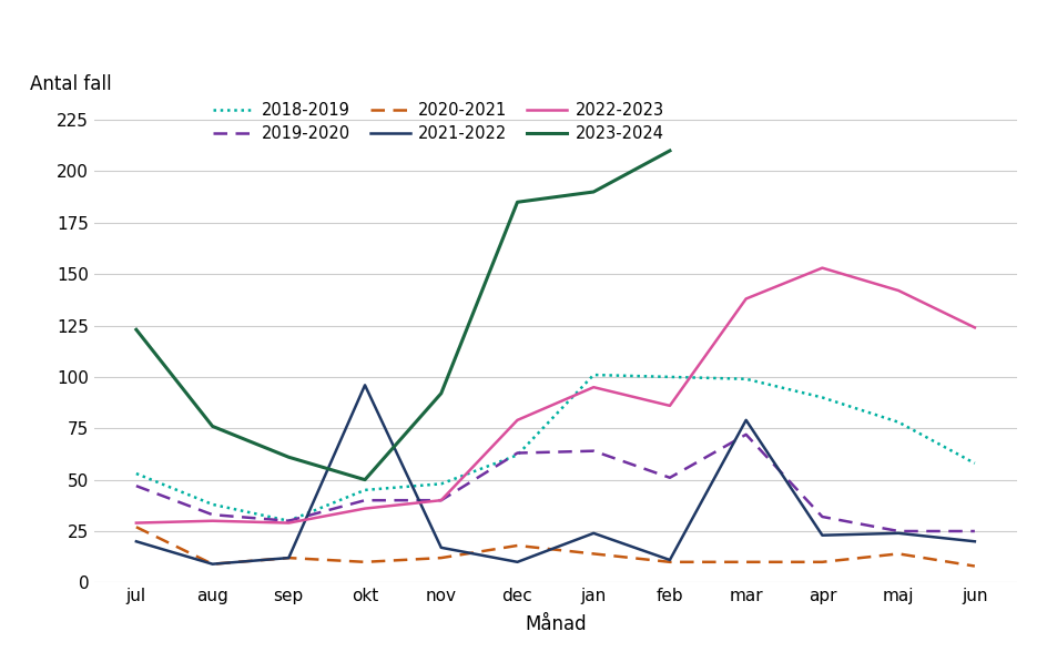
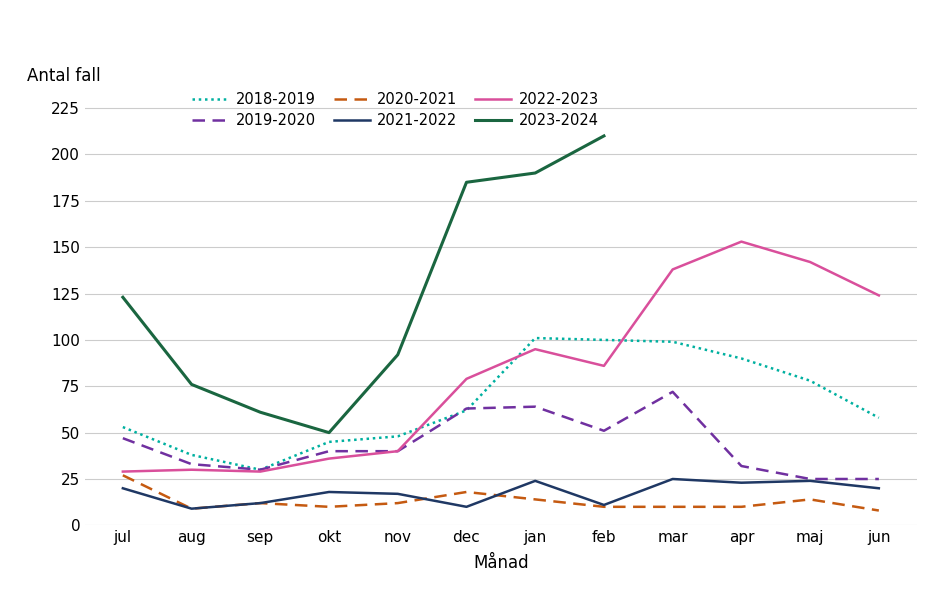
2021-2022/okt: 96 -> 18
2021-2022/mar: 79 -> 25
